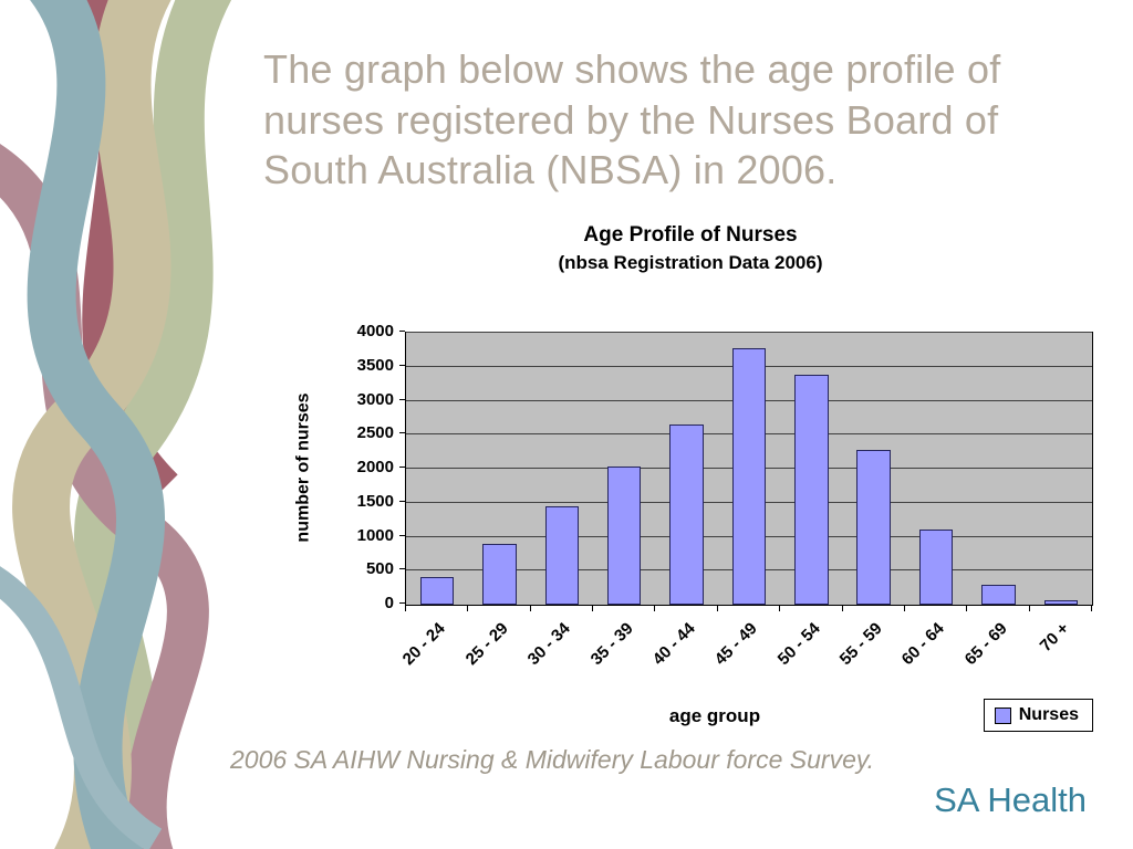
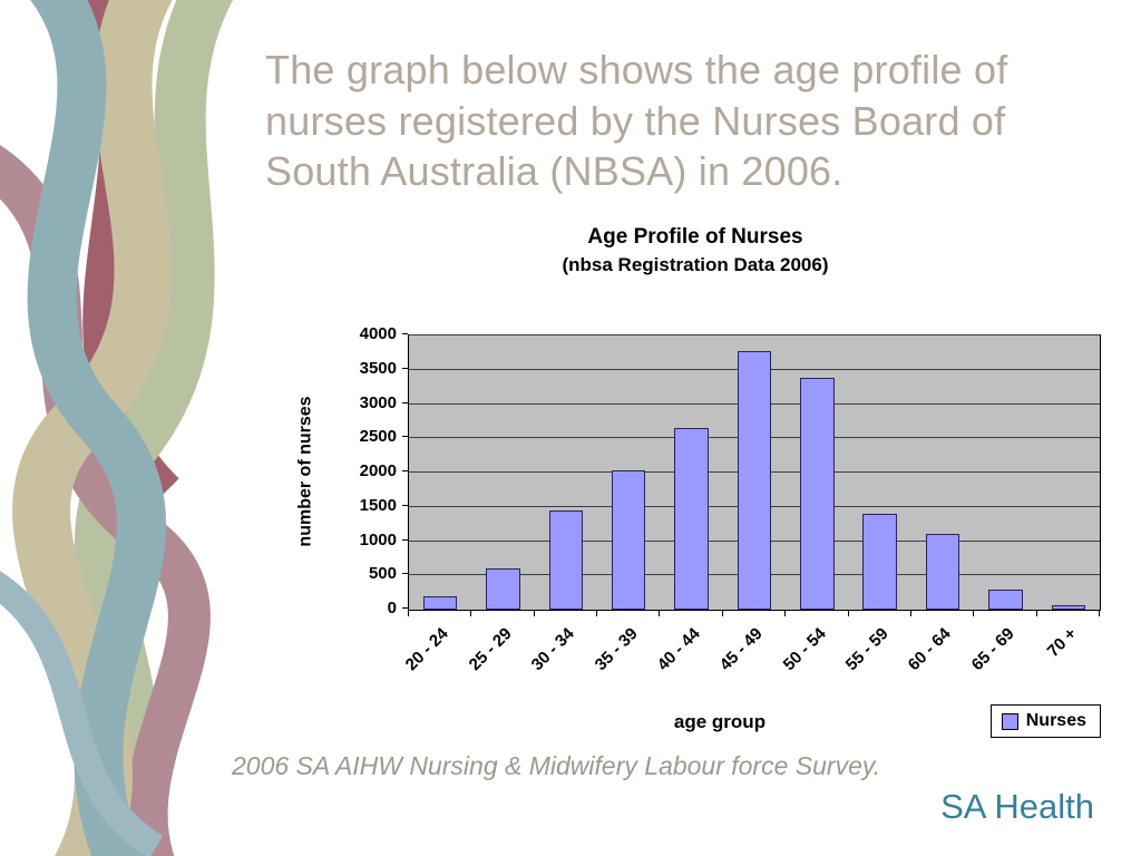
20 - 24: 400 -> 200
25 - 29: 900 -> 600
55 - 59: 2300 -> 1400
